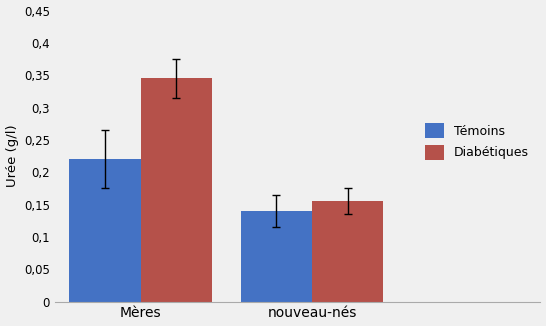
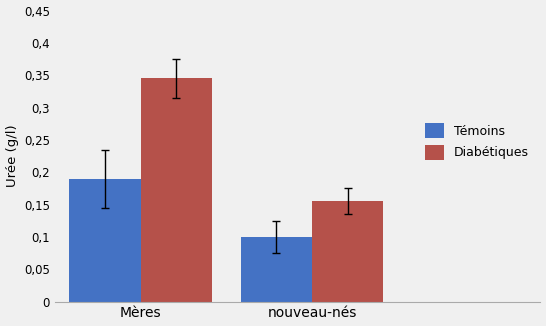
Témoins/Mères: 0,22 -> 0,19
Témoins/nouveau-nés: 0,14 -> 0,10
